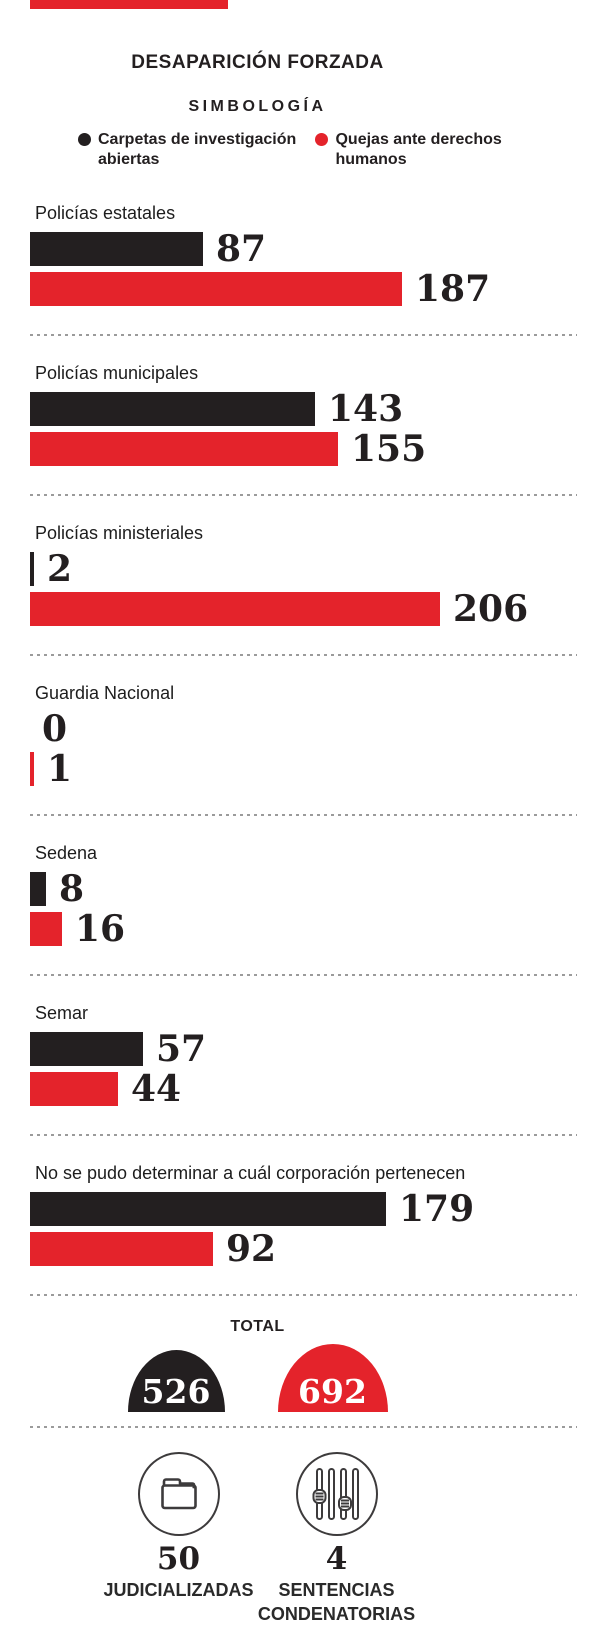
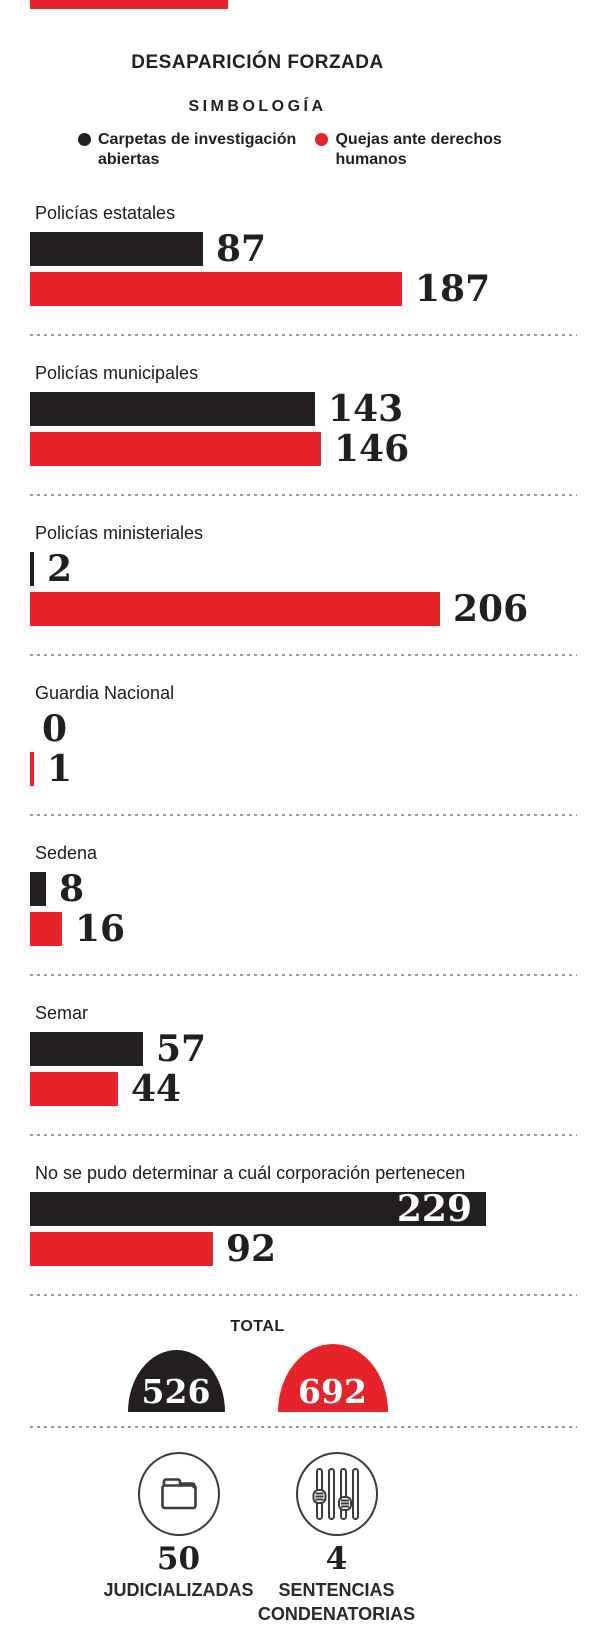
Quejas ante derechos humanos/Policías municipales: 155 -> 146
Carpetas de investigación abiertas/No se pudo determinar a cuál corporación pertenecen: 179 -> 229
